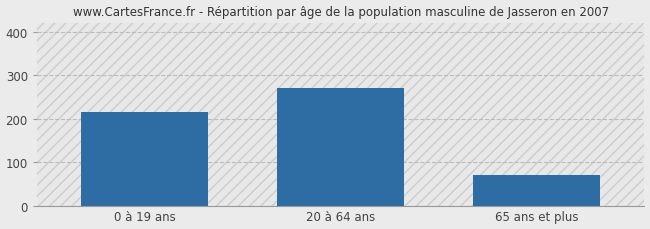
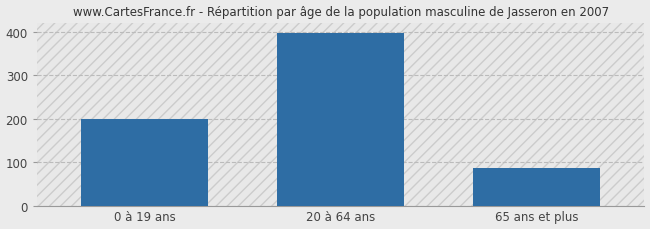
0 à 19 ans: 215 -> 200
20 à 64 ans: 270 -> 397
65 ans et plus: 70 -> 87
